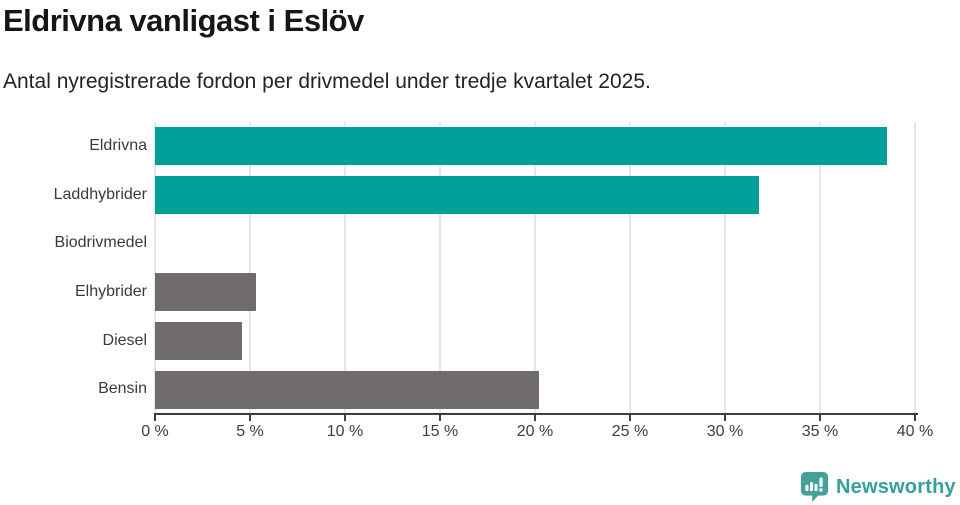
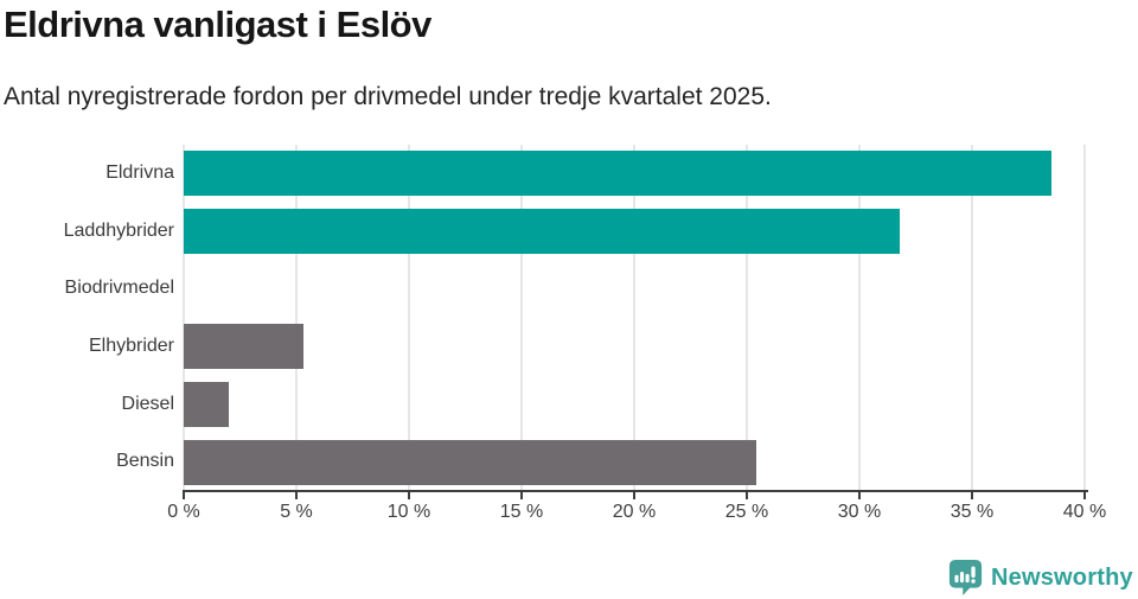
Diesel: 4.6% -> 2.0%
Bensin: 20.2% -> 25.4%
